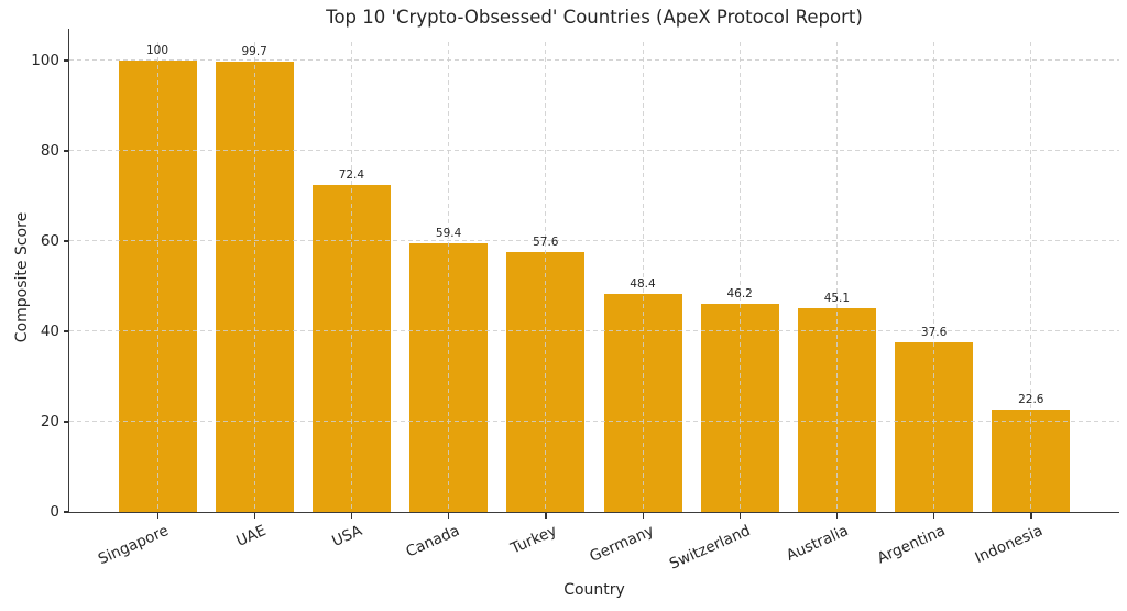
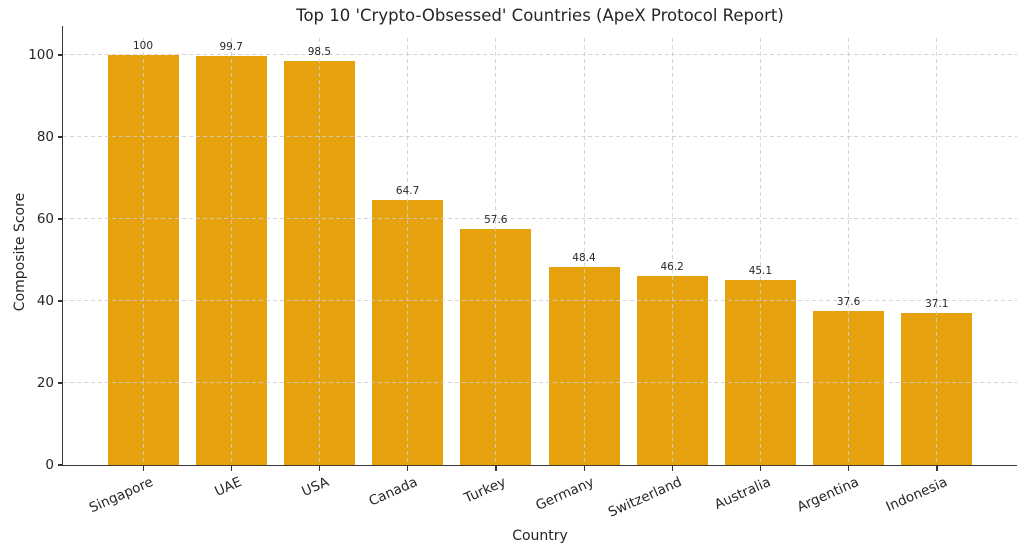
USA: 72.4 -> 98.5
Canada: 59.4 -> 64.7
Indonesia: 22.6 -> 37.1
